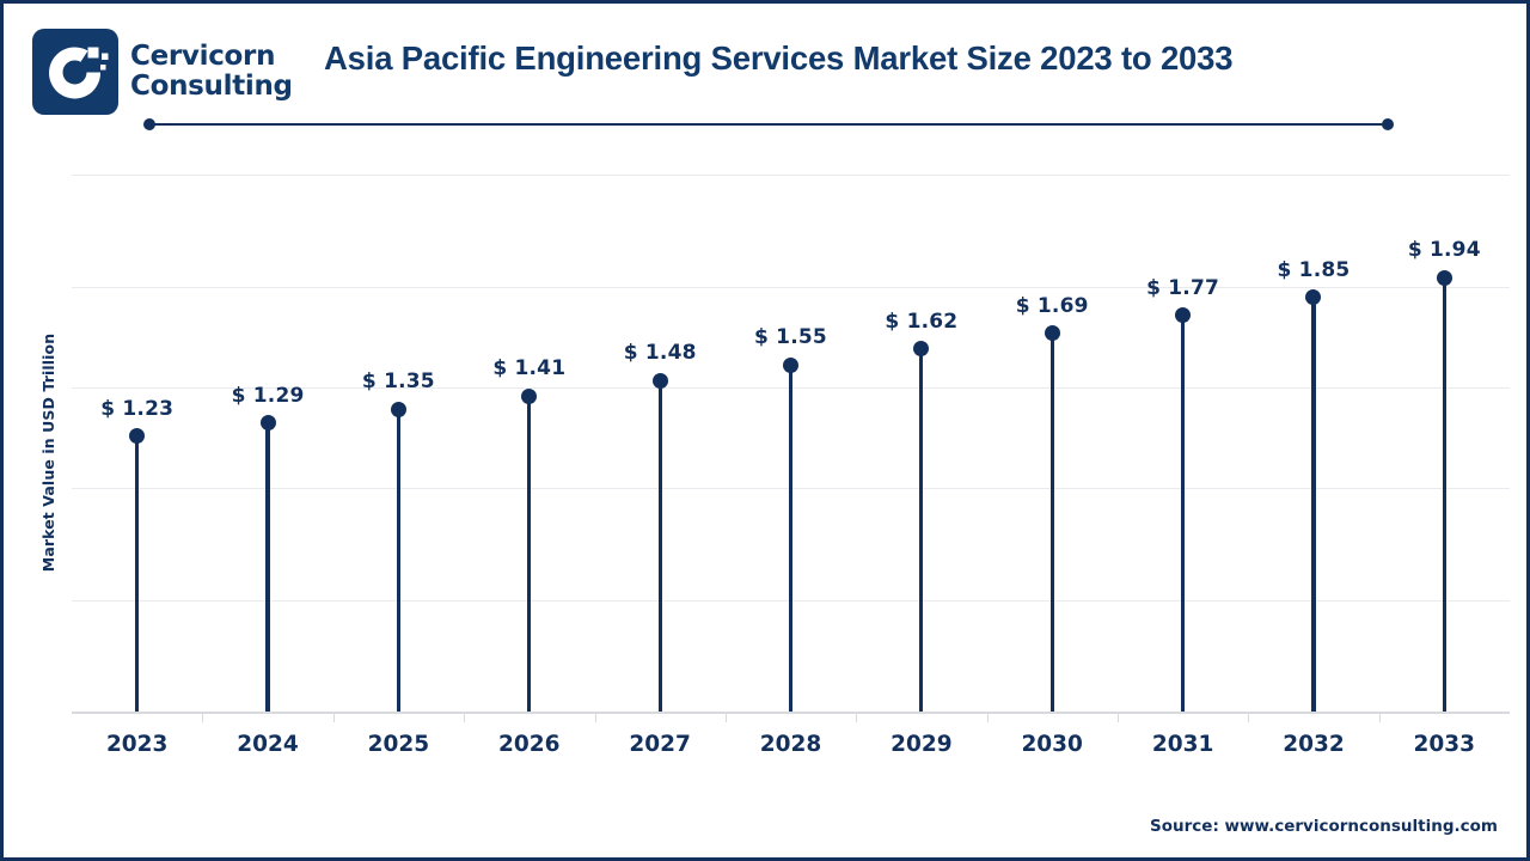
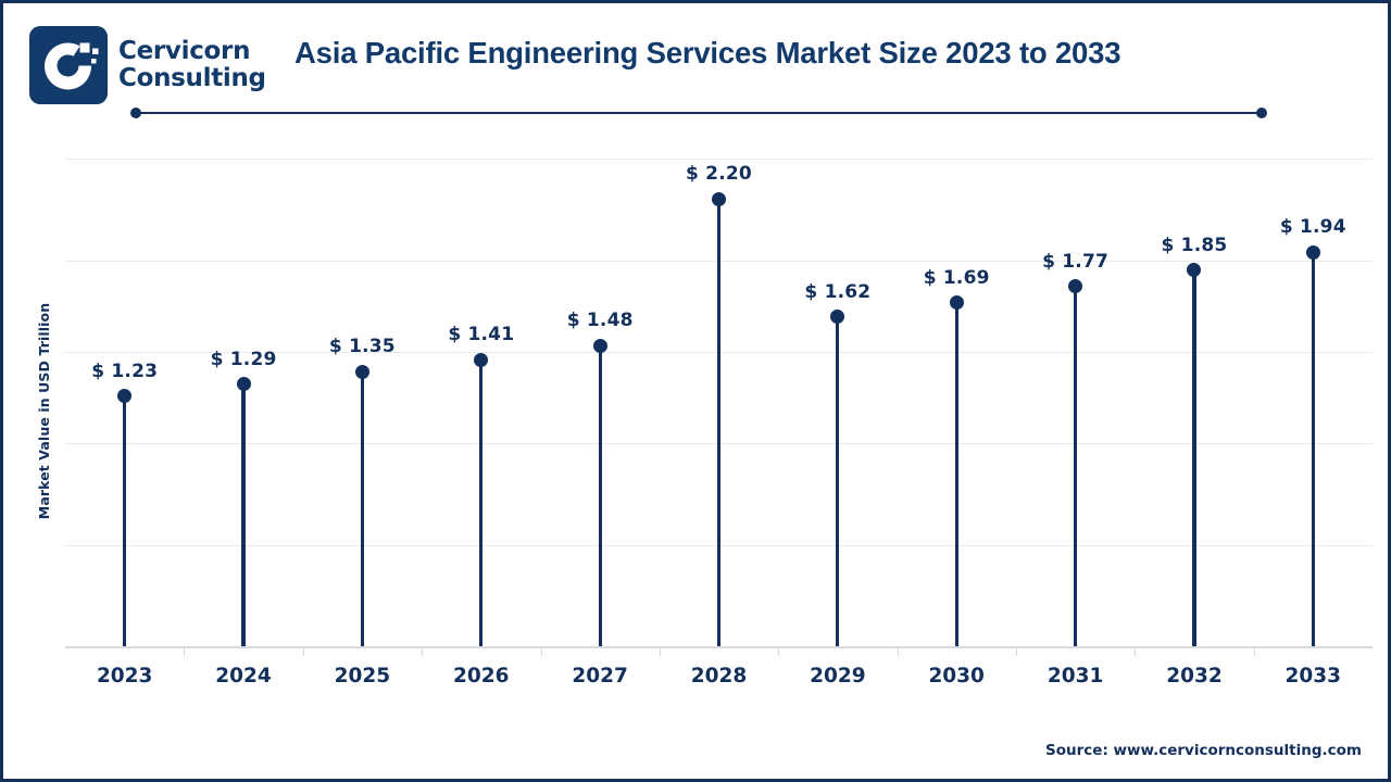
2028: 1.55 -> 2.20
